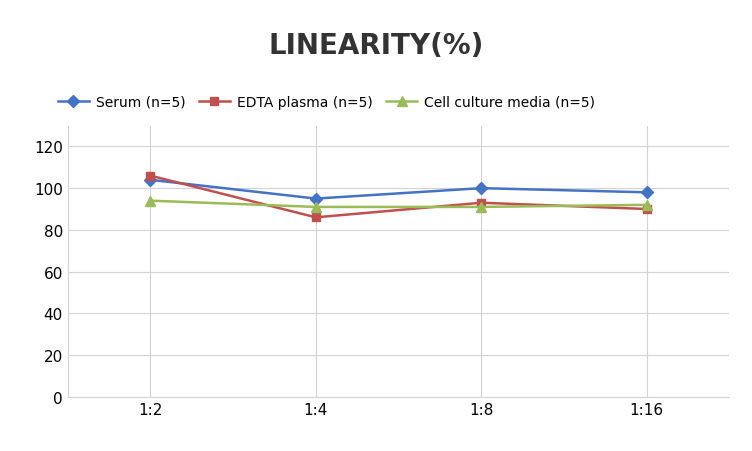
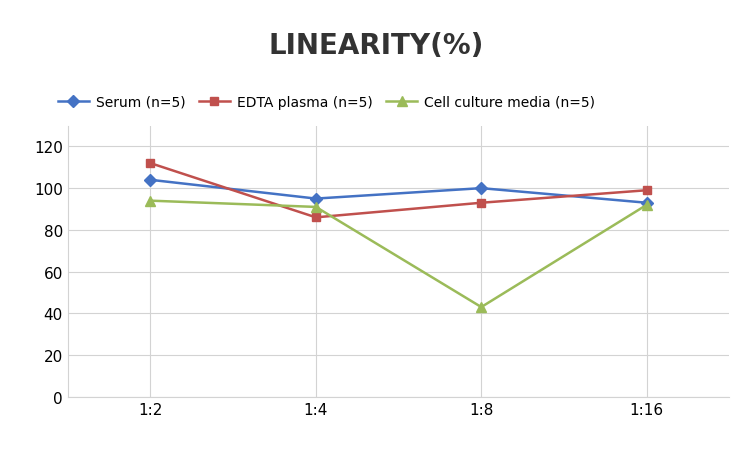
EDTA plasma (n=5)/1:2: 106 -> 112
Cell culture media (n=5)/1:8: 91 -> 43
Serum (n=5)/1:16: 98 -> 93
EDTA plasma (n=5)/1:16: 90 -> 99
